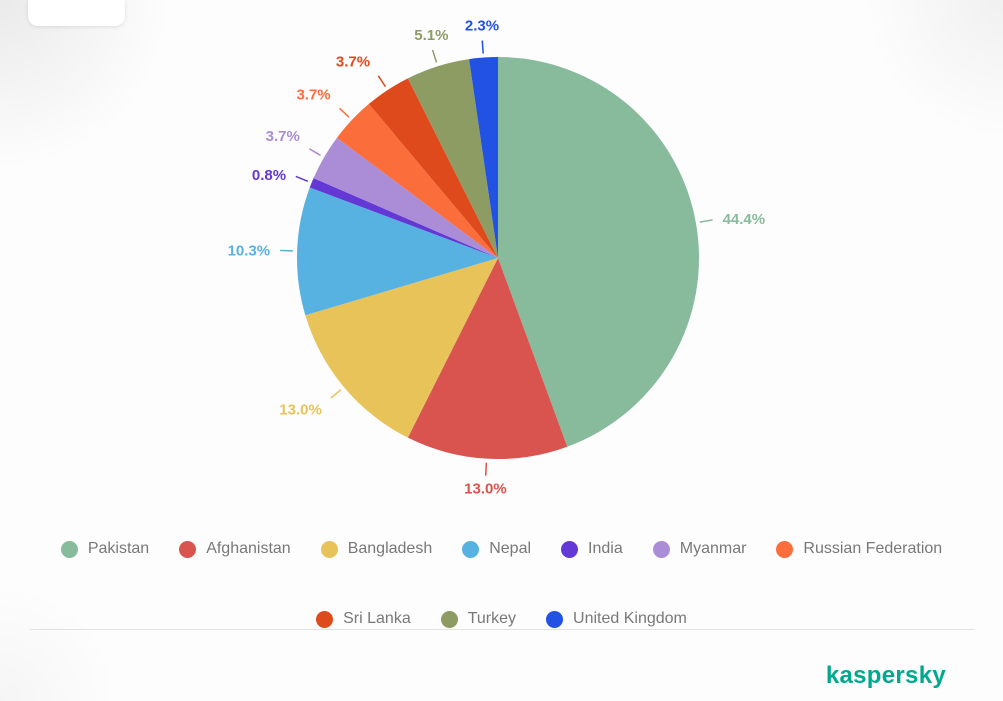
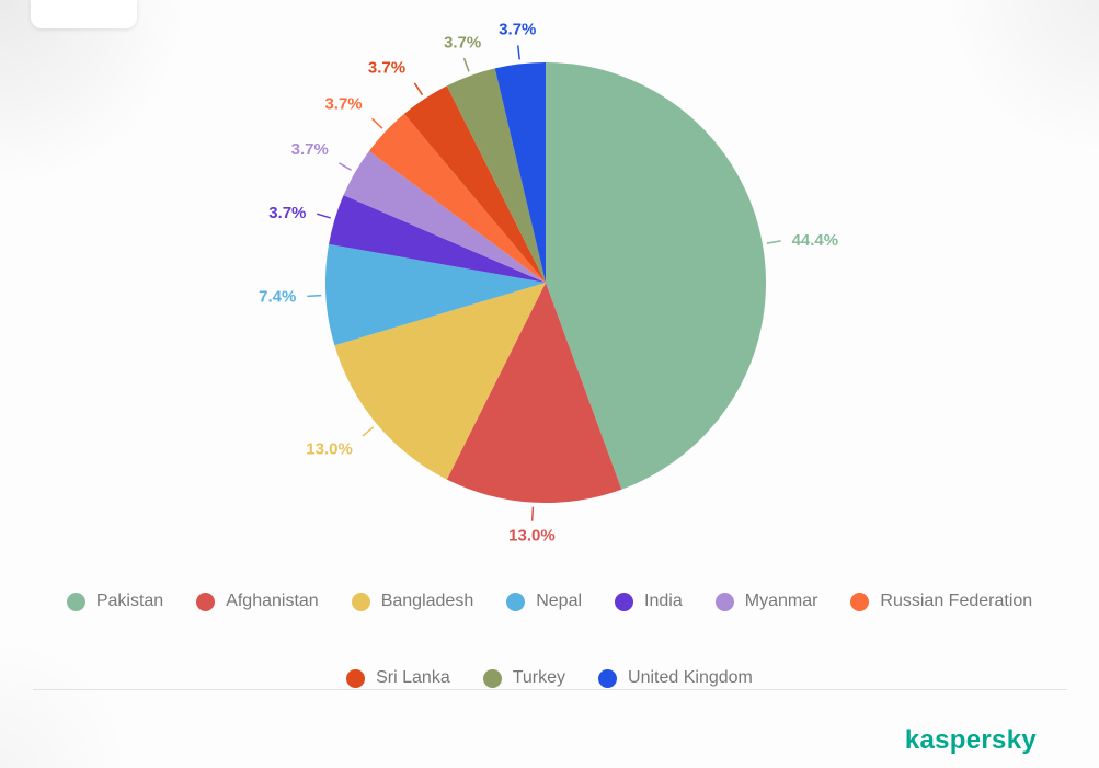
Nepal: 10.3% -> 7.4%
India: 0.8% -> 3.7%
Turkey: 5.1% -> 3.7%
United Kingdom: 2.3% -> 3.7%
